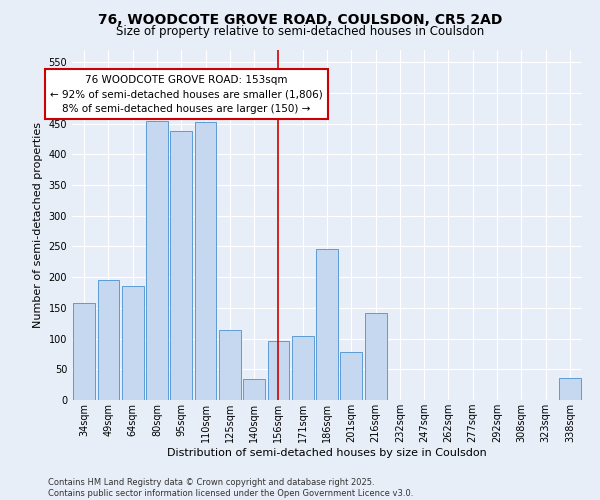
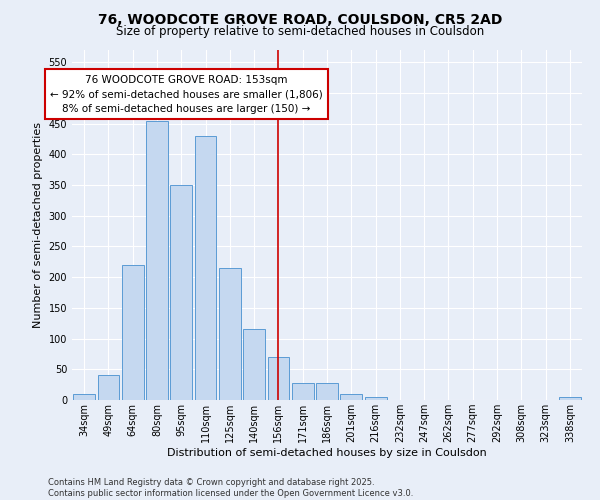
34sqm: 158 -> 10
49sqm: 196 -> 40
64sqm: 186 -> 220
95sqm: 438 -> 350
110sqm: 452 -> 430
125sqm: 114 -> 215
140sqm: 34 -> 115
156sqm: 96 -> 70
171sqm: 104 -> 28
186sqm: 246 -> 28
201sqm: 78 -> 10
216sqm: 142 -> 5
338sqm: 36 -> 5
